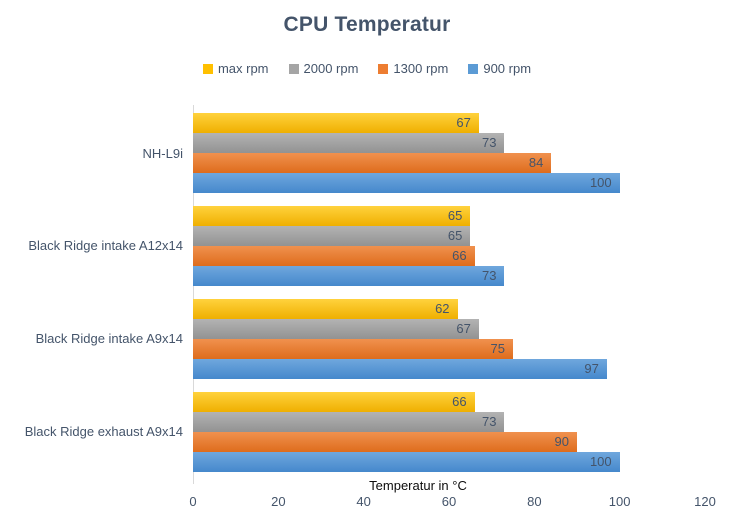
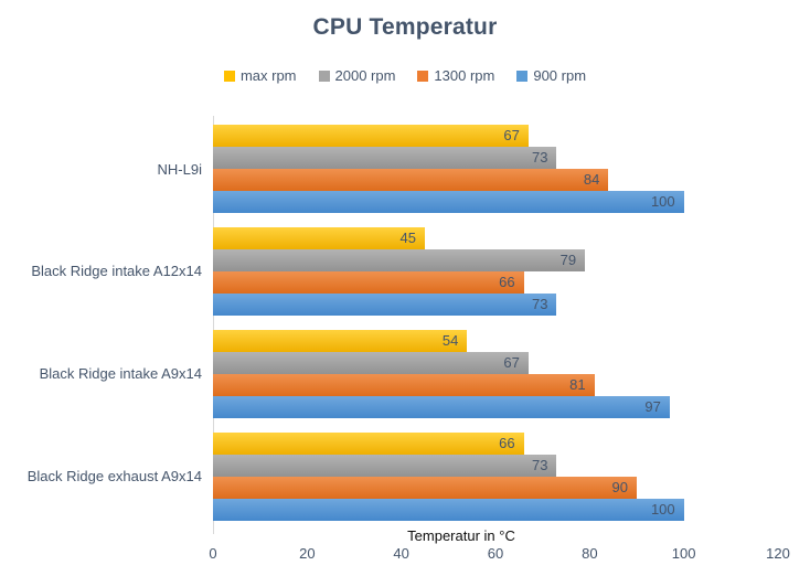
max rpm/Black Ridge intake A12x14: 65 -> 45
2000 rpm/Black Ridge intake A12x14: 65 -> 79
max rpm/Black Ridge intake A9x14: 62 -> 54
1300 rpm/Black Ridge intake A9x14: 75 -> 81
